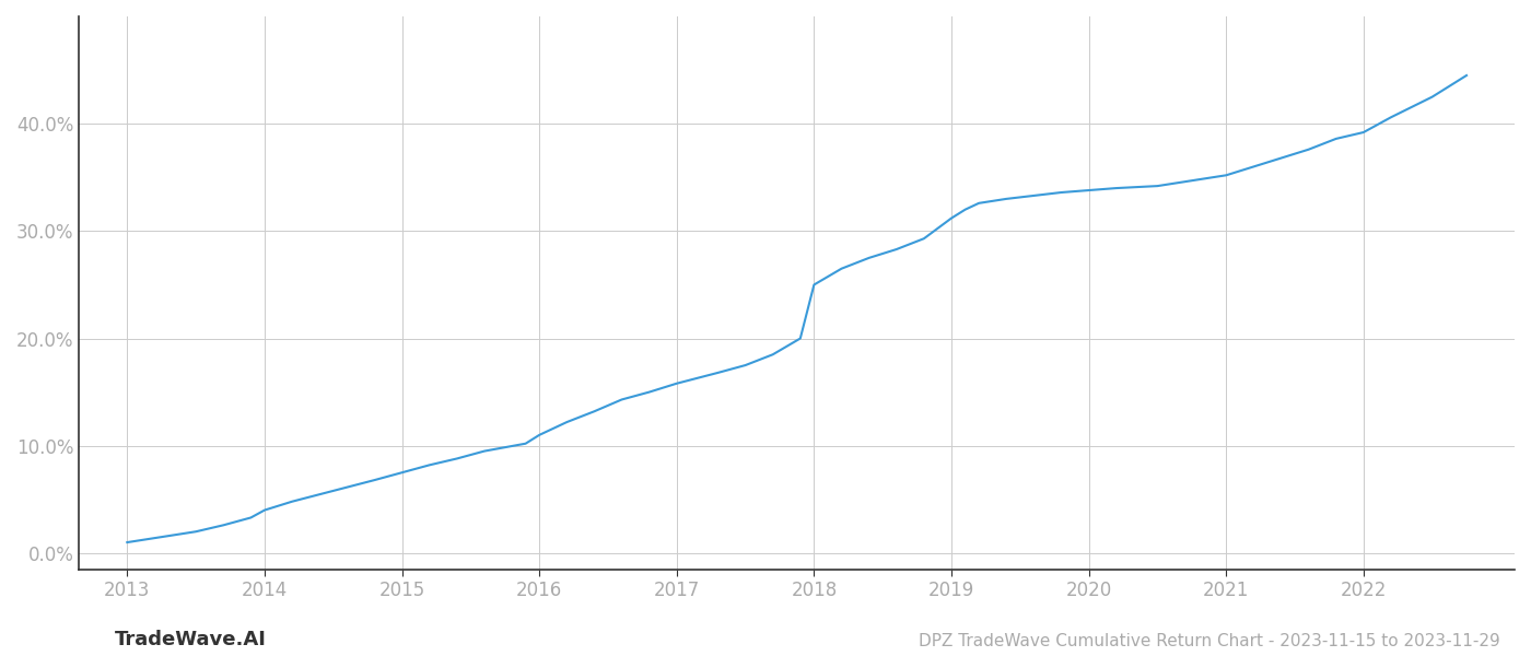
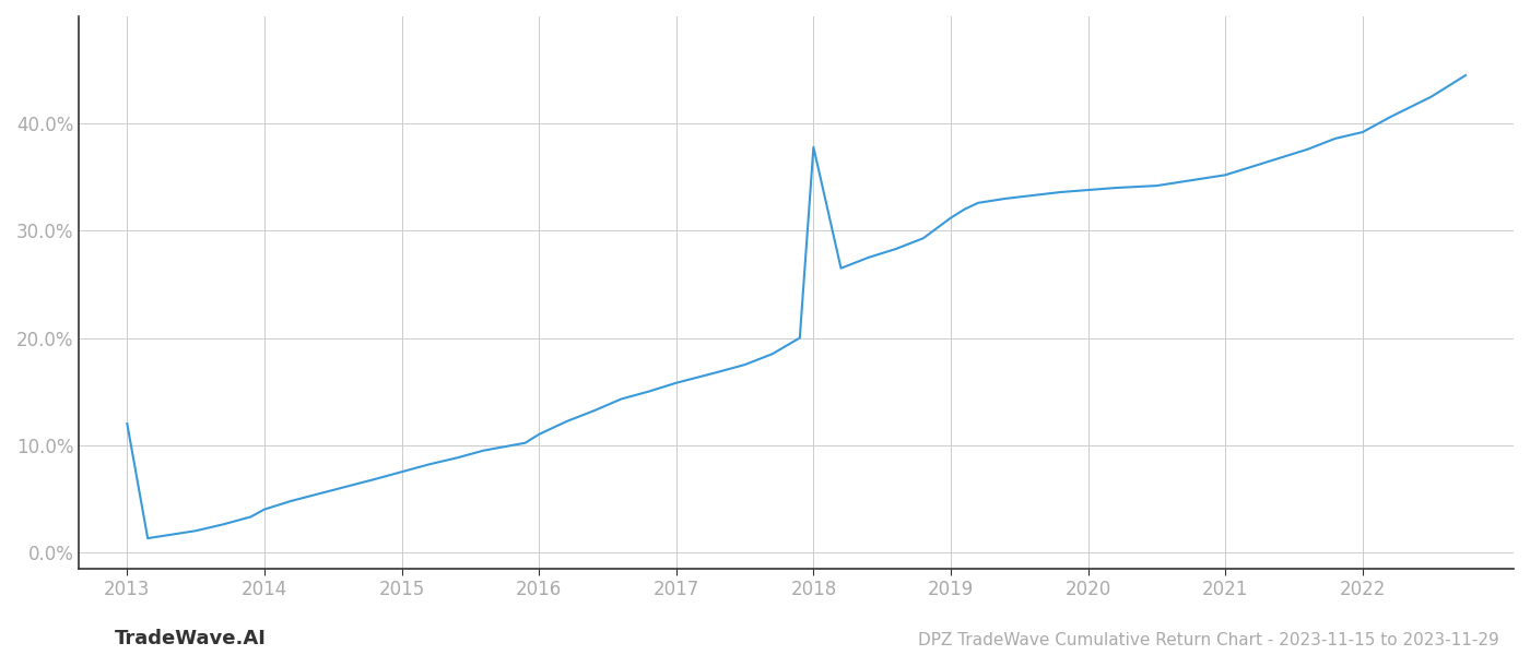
2013: 1.0% -> 12.0%
2018: 25.0% -> 37.8%
